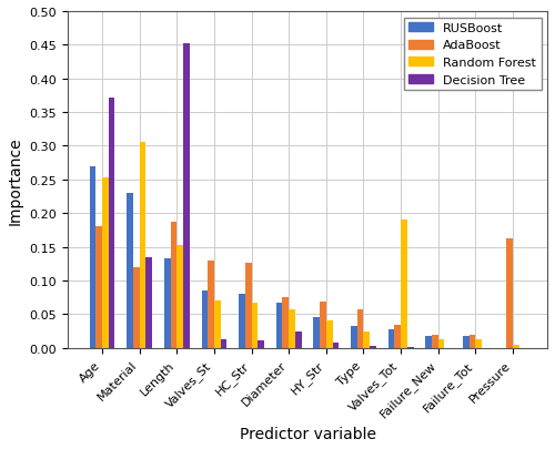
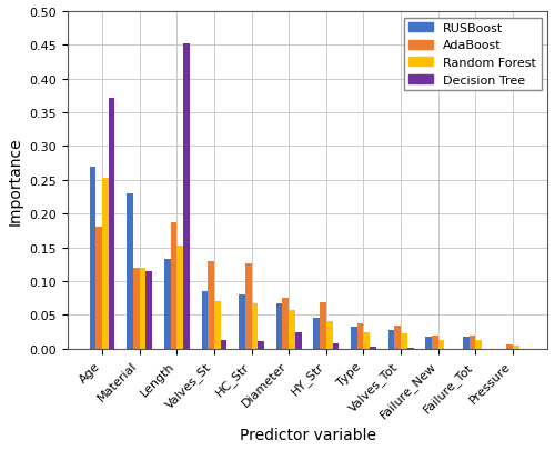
Random Forest/Material: 0.306 -> 0.120
Decision Tree/Material: 0.134 -> 0.115
AdaBoost/Type: 0.058 -> 0.037
Random Forest/Valves_Tot: 0.190 -> 0.022
AdaBoost/Pressure: 0.162 -> 0.007
